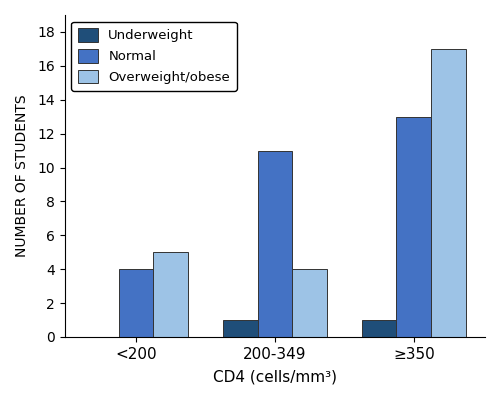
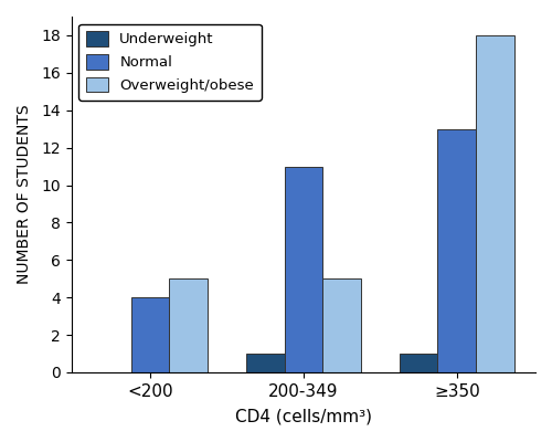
Overweight/obese/200-349: 4 -> 5
Overweight/obese/≥350: 17 -> 18
